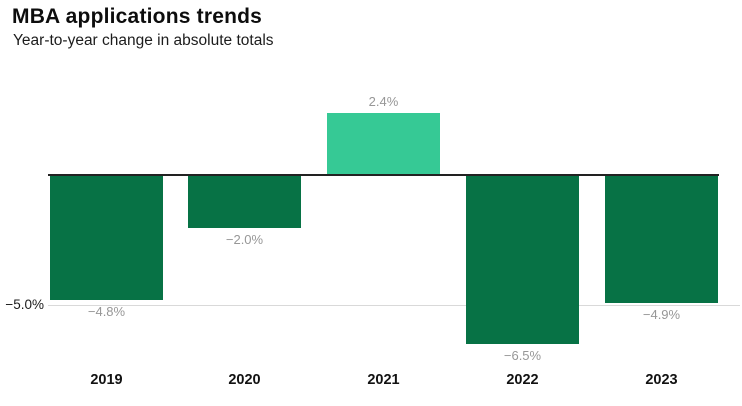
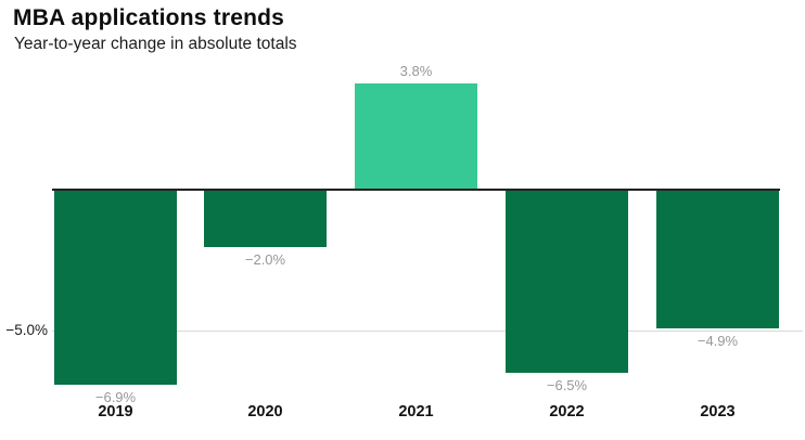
2019: −4.8% -> −6.9%
2021: 2.4% -> 3.8%
